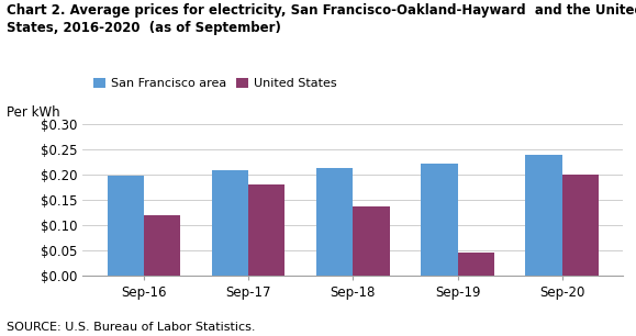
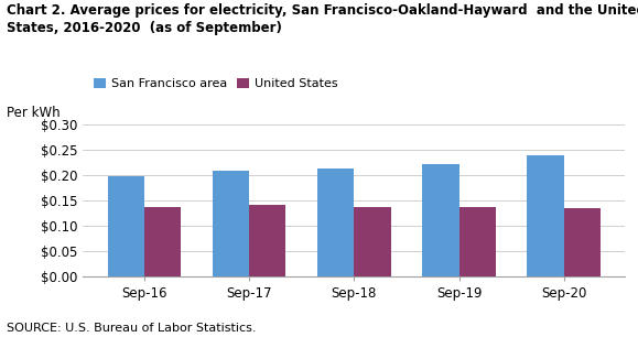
United States/Sep-16: $0.120 -> $0.138
United States/Sep-17: $0.180 -> $0.142
United States/Sep-19: $0.045 -> $0.138
United States/Sep-20: $0.200 -> $0.135
